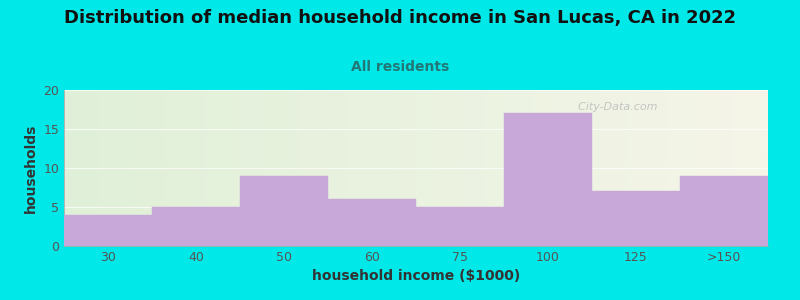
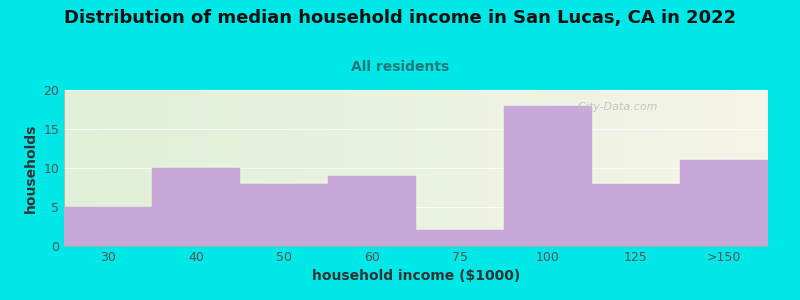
30: 4 -> 5
40: 5 -> 10
50: 9 -> 8
60: 6 -> 9
75: 5 -> 2
100: 17 -> 18
125: 7 -> 8
>150: 9 -> 11
